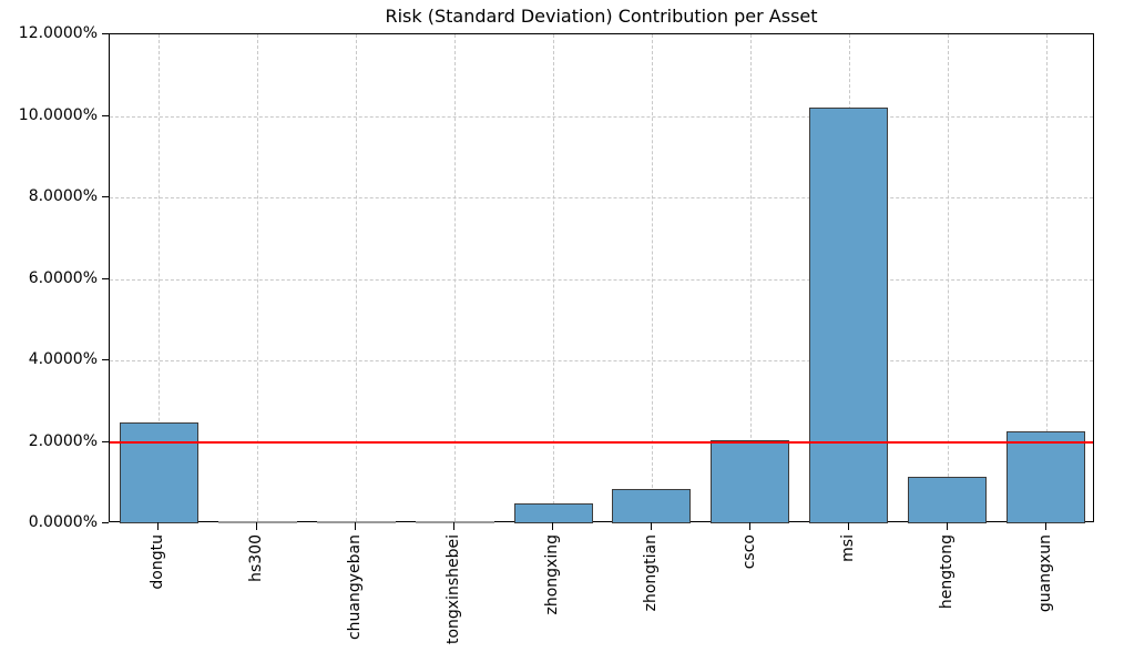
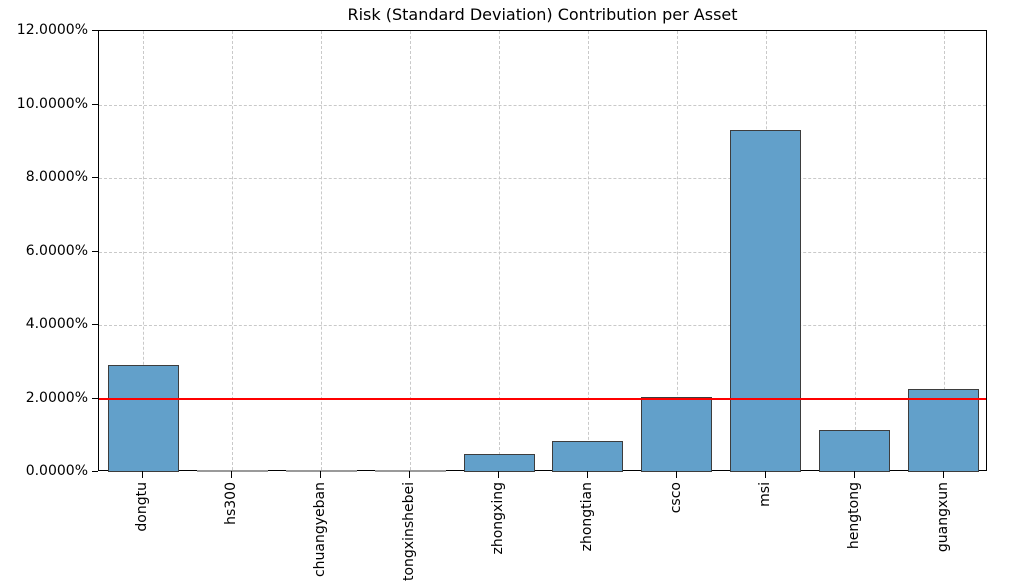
dongtu: 2.5% -> 2.9%
msi: 10.2% -> 9.3%
